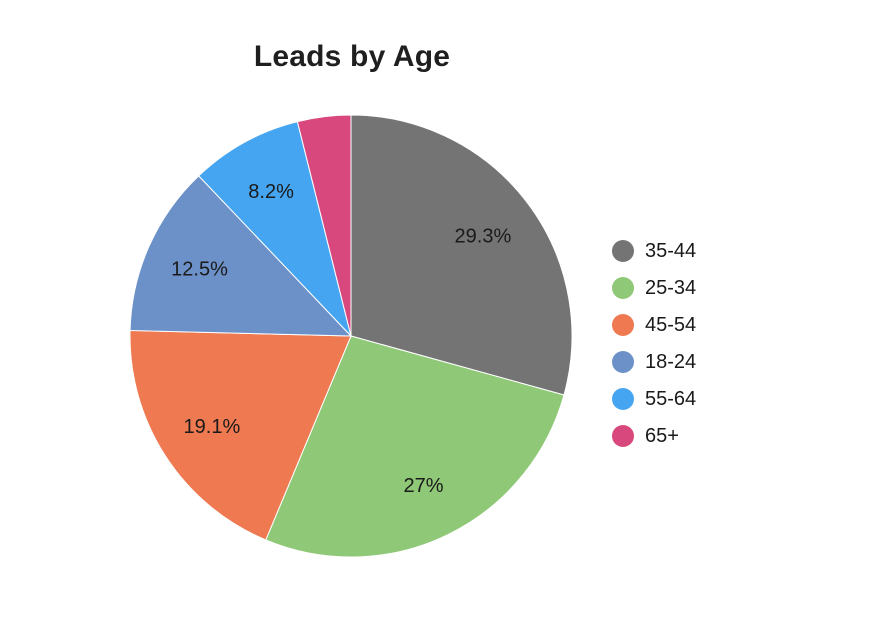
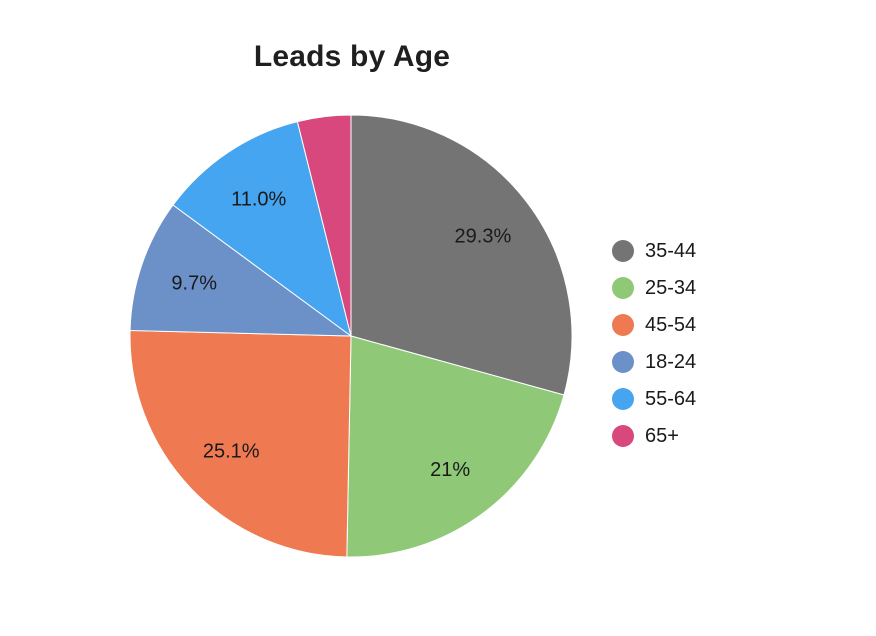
25-34: 27% -> 21%
45-54: 19.1% -> 25.1%
18-24: 12.5% -> 9.7%
55-64: 8.2% -> 11.0%
